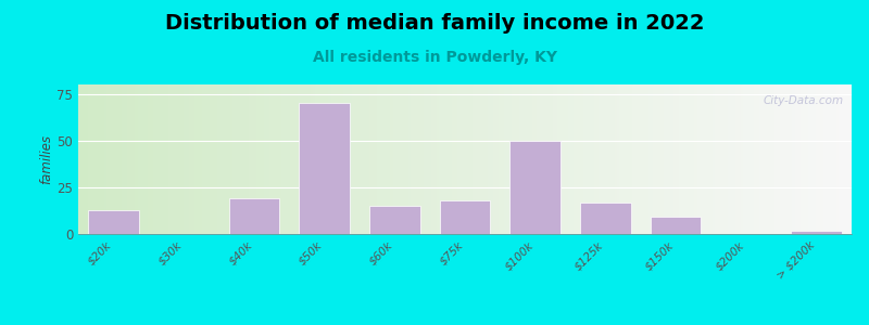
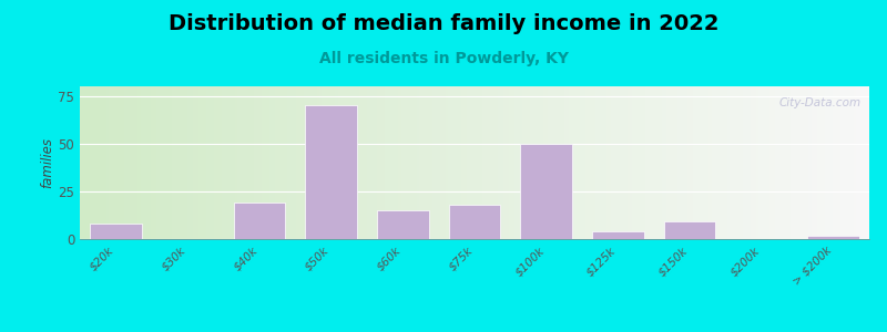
$20k: 13 -> 8
$125k: 17 -> 4
